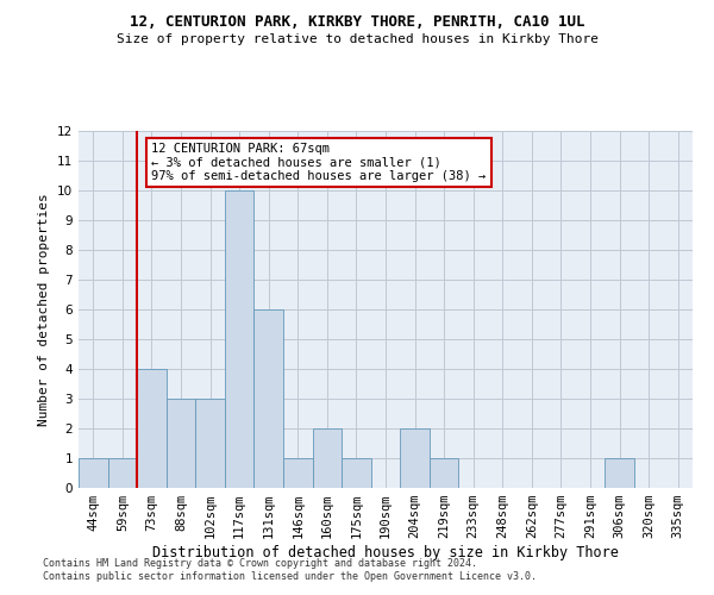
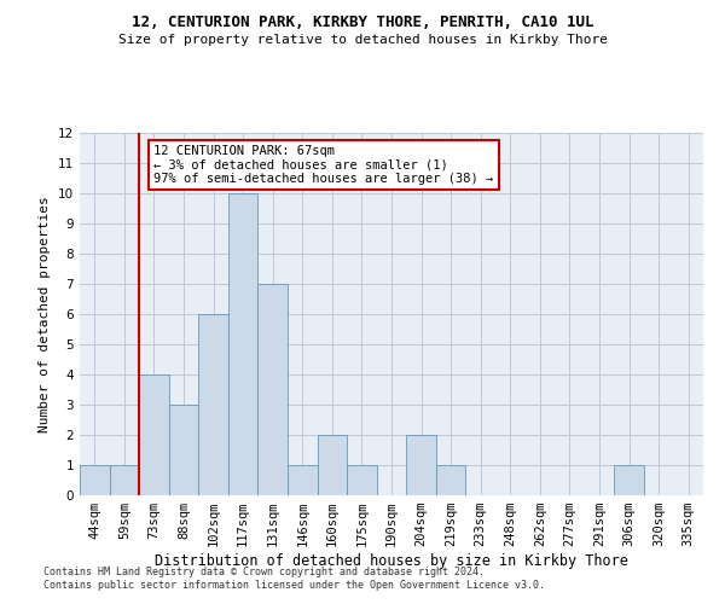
102sqm: 3 -> 6
131sqm: 6 -> 7
